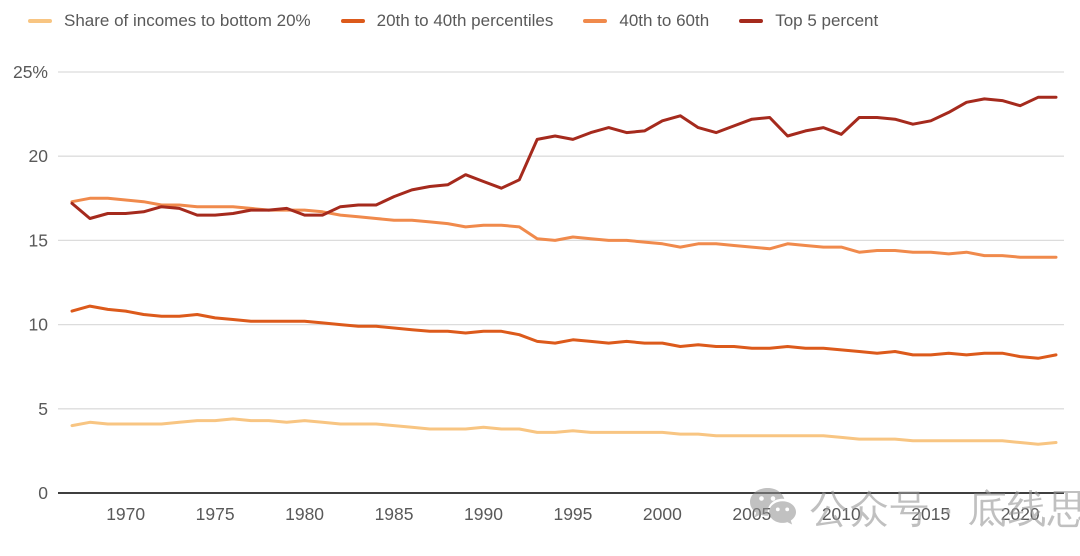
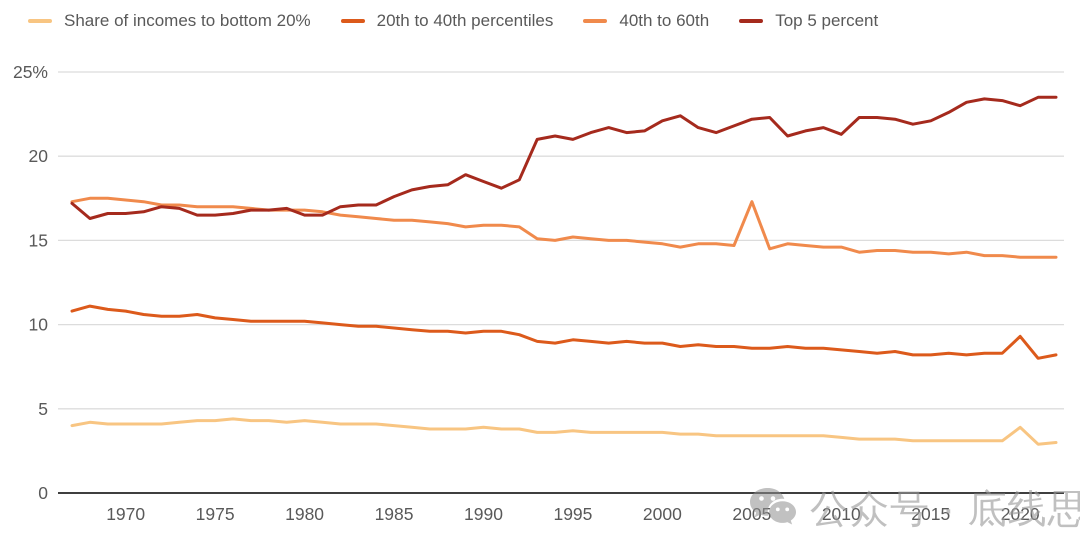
40th to 60th/2005: 14.6% -> 17.3%
Share of incomes to bottom 20%/2020: 3.0% -> 3.9%
20th to 40th percentiles/2020: 8.1% -> 9.3%
